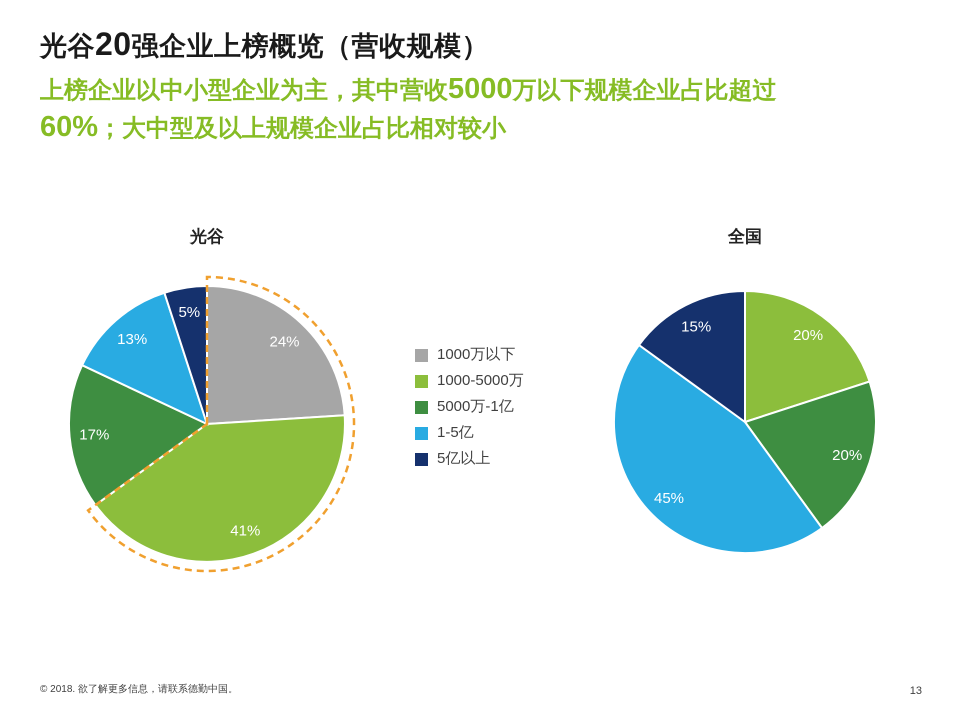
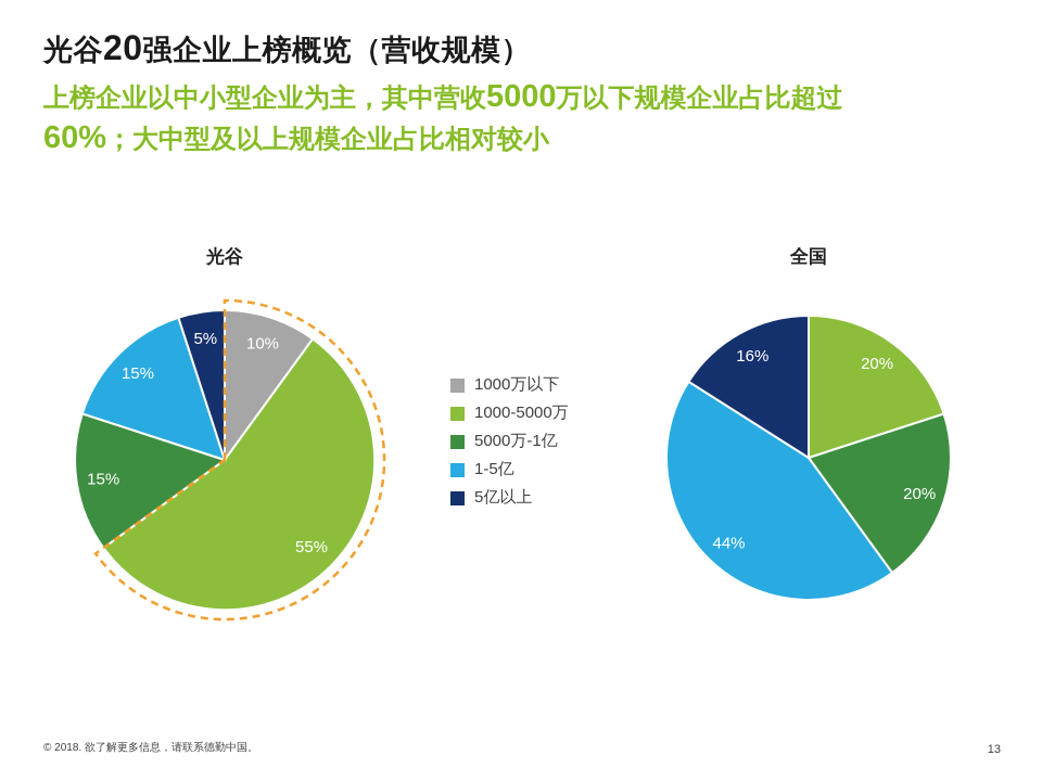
光谷/1000万以下: 24% -> 10%
光谷/1000-5000万: 41% -> 55%
光谷/5000万-1亿: 17% -> 15%
光谷/1-5亿: 13% -> 15%
全国/1-5亿: 45% -> 44%
全国/5亿以上: 15% -> 16%
